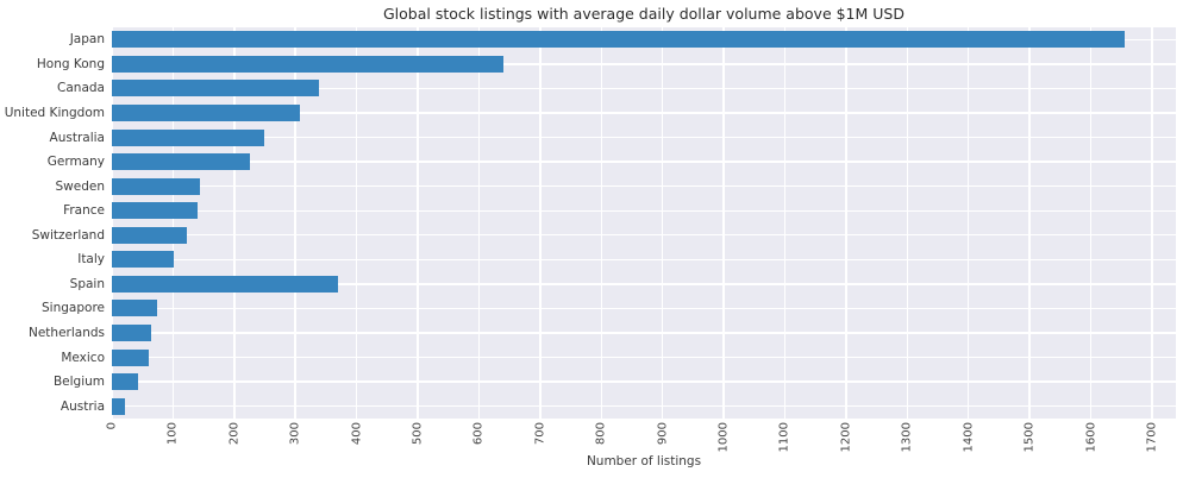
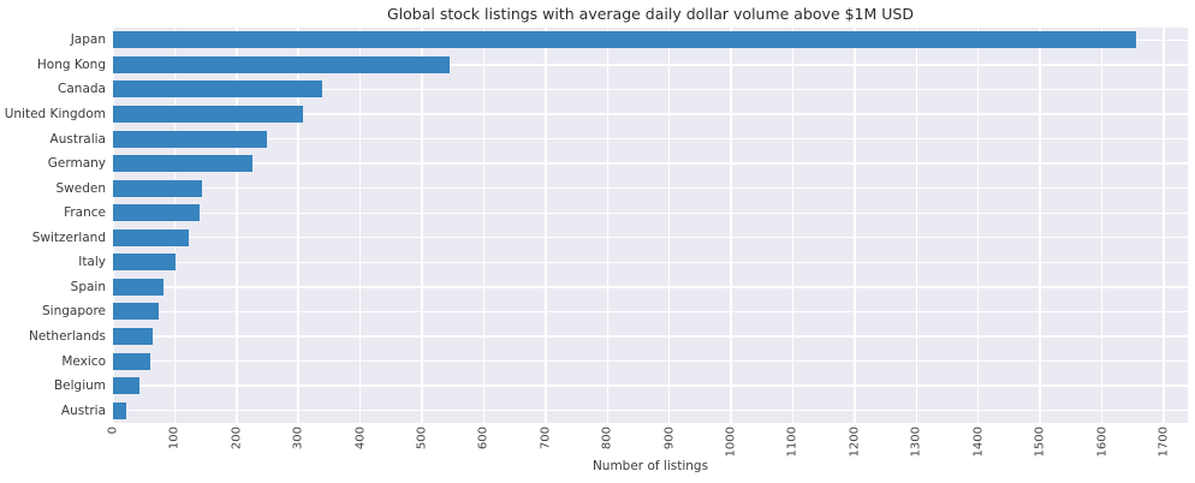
Hong Kong: 640 -> 540
Spain: 370 -> 80
